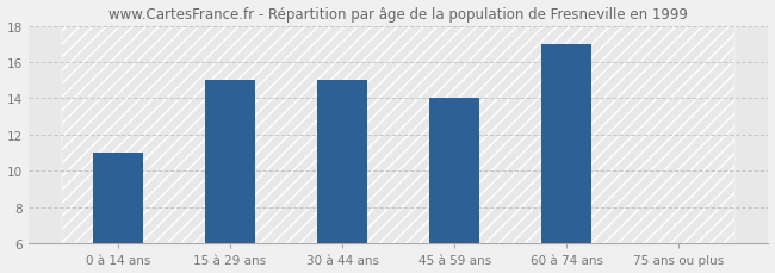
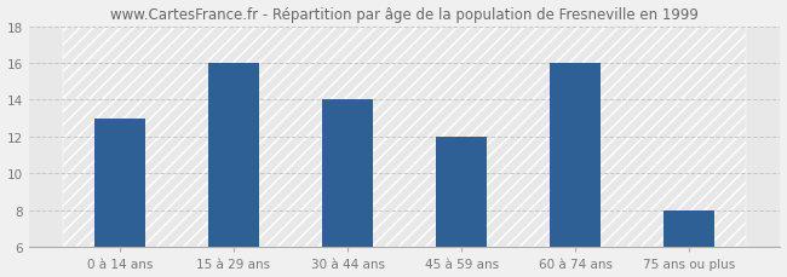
0 à 14 ans: 11 -> 13
15 à 29 ans: 15 -> 16
30 à 44 ans: 15 -> 14
45 à 59 ans: 14 -> 12
60 à 74 ans: 17 -> 16
75 ans ou plus: 6 -> 8
